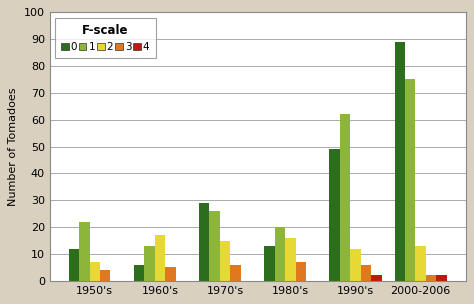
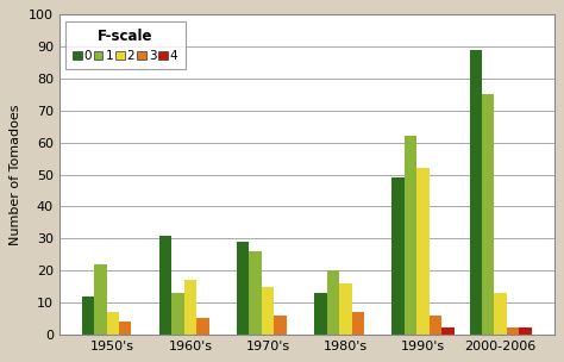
0/1960's: 6 -> 31
2/1990's: 12 -> 52
